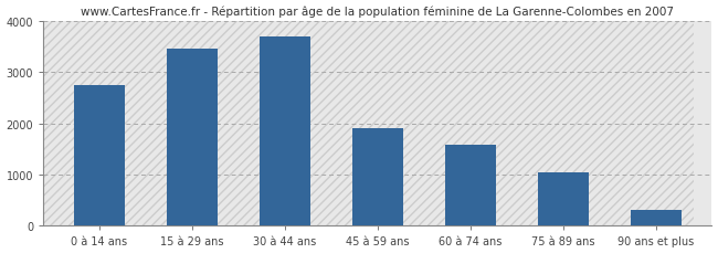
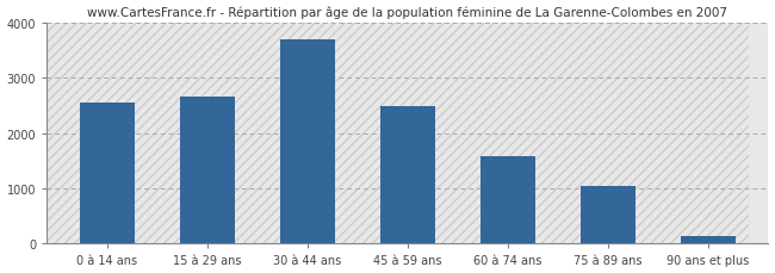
0 à 14 ans: 2750 -> 2550
15 à 29 ans: 3450 -> 2650
45 à 59 ans: 1900 -> 2480
90 ans et plus: 300 -> 130
